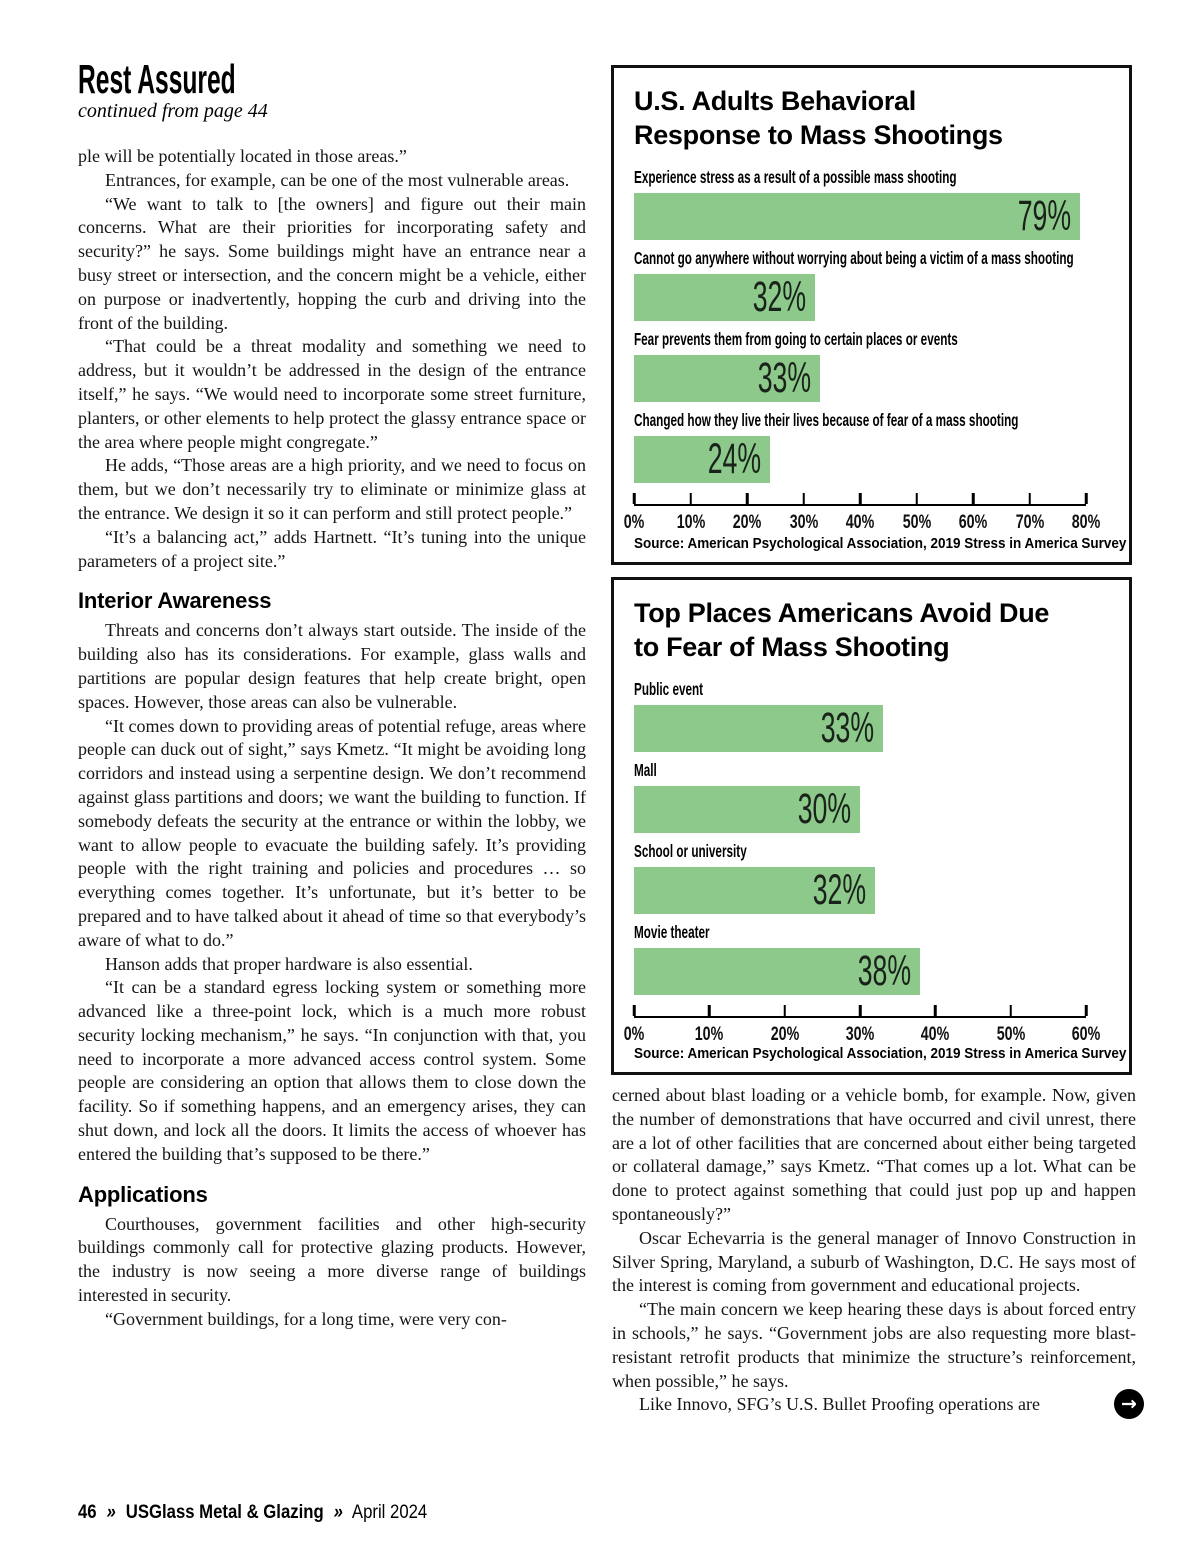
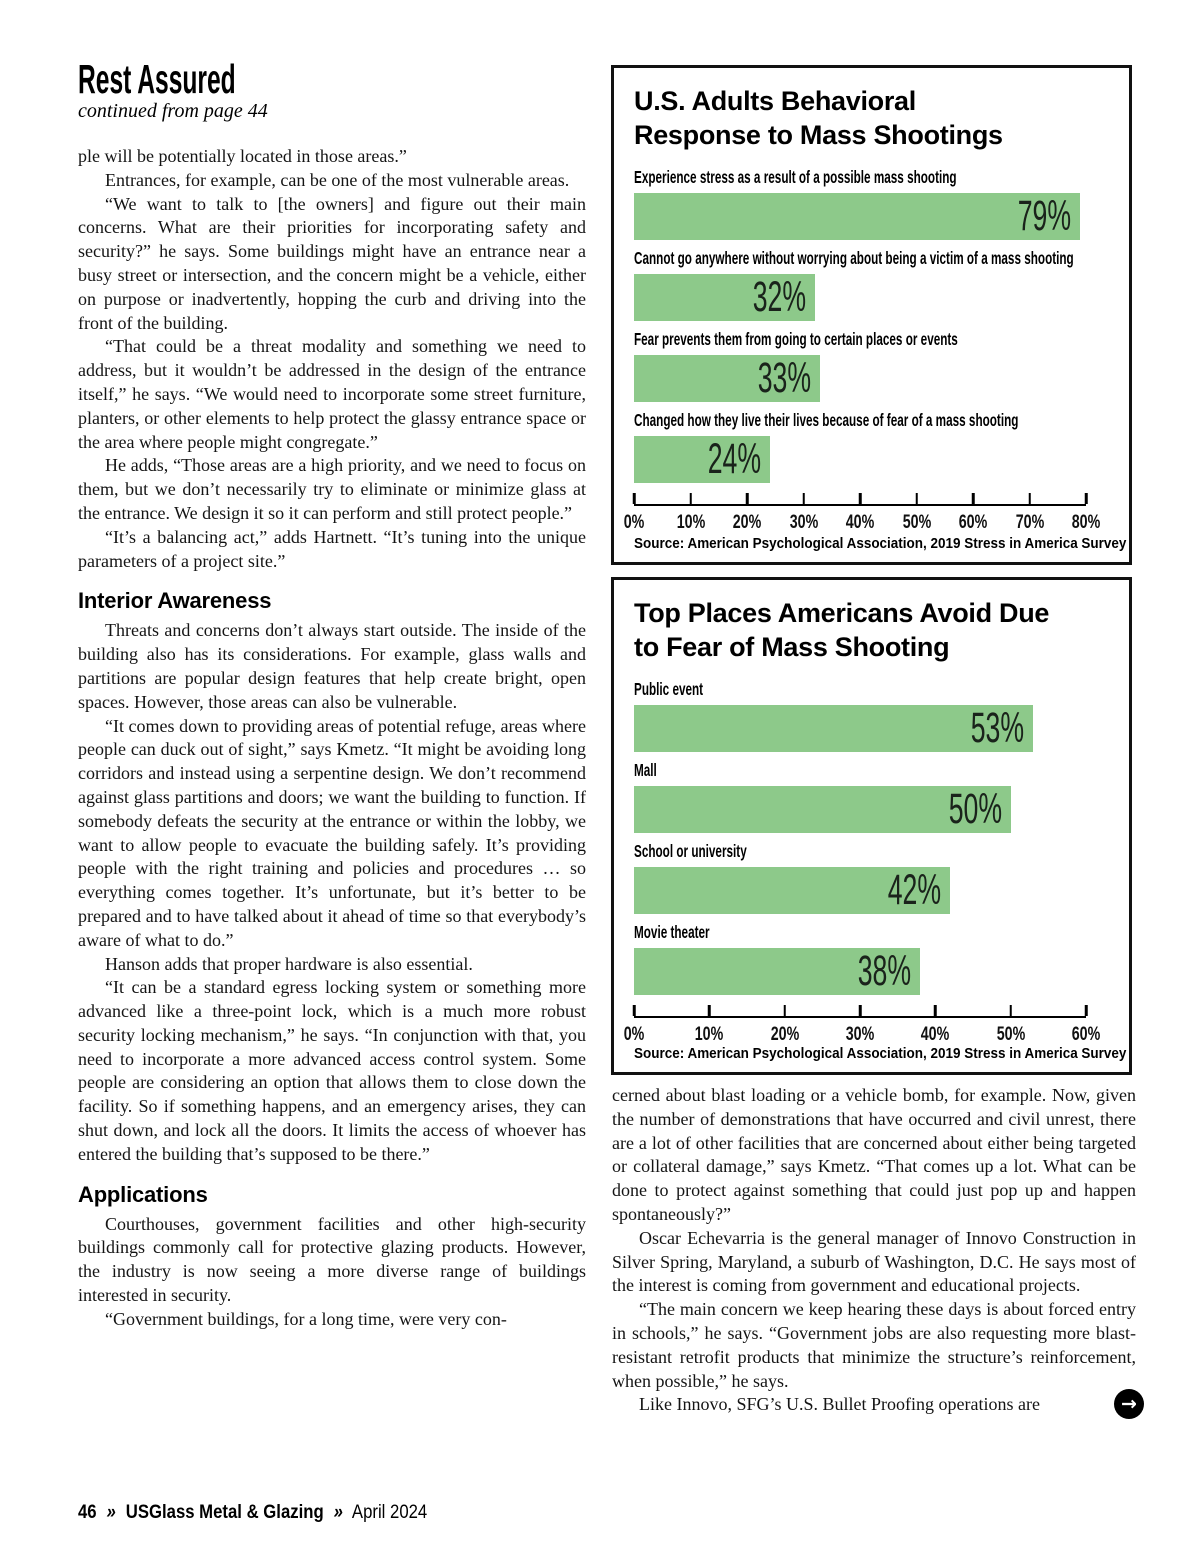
Top Places Americans Avoid Due to Fear of Mass Shooting/Public event: 33% -> 53%
Top Places Americans Avoid Due to Fear of Mass Shooting/Mall: 30% -> 50%
Top Places Americans Avoid Due to Fear of Mass Shooting/School or university: 32% -> 42%
